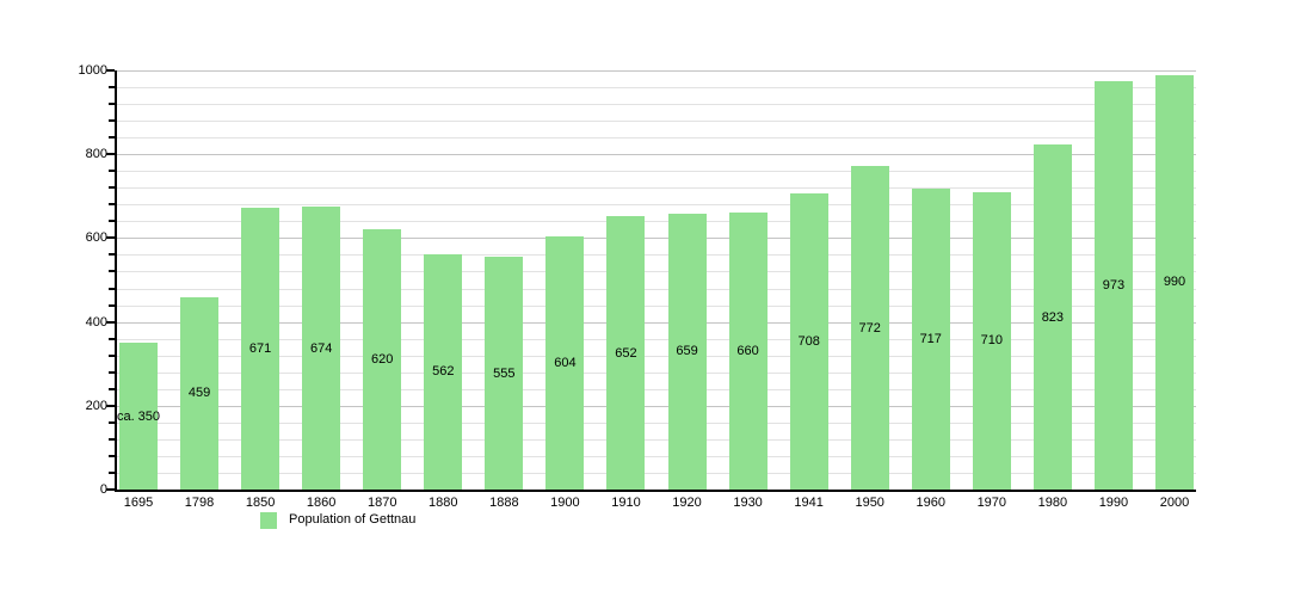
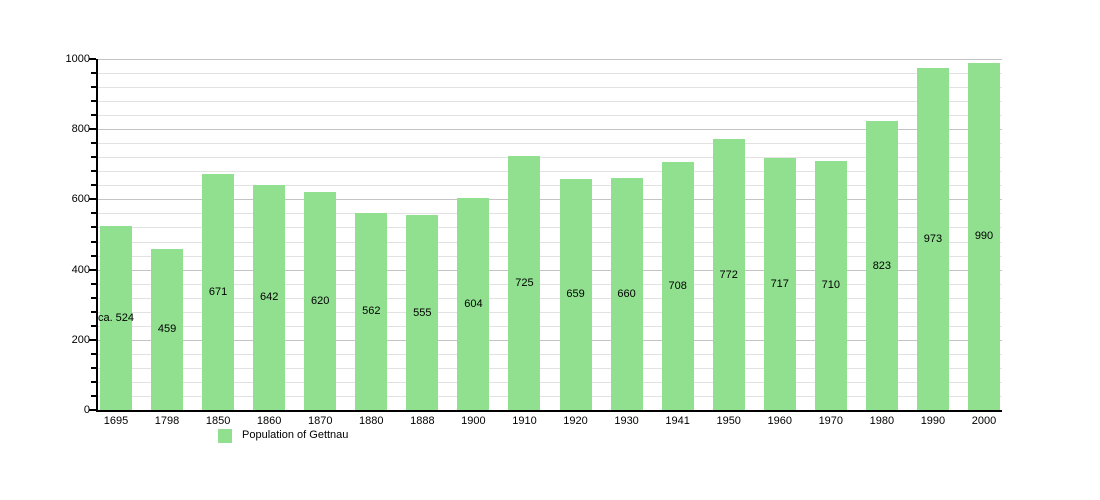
1695: 350 -> 524
1860: 674 -> 642
1910: 652 -> 725
